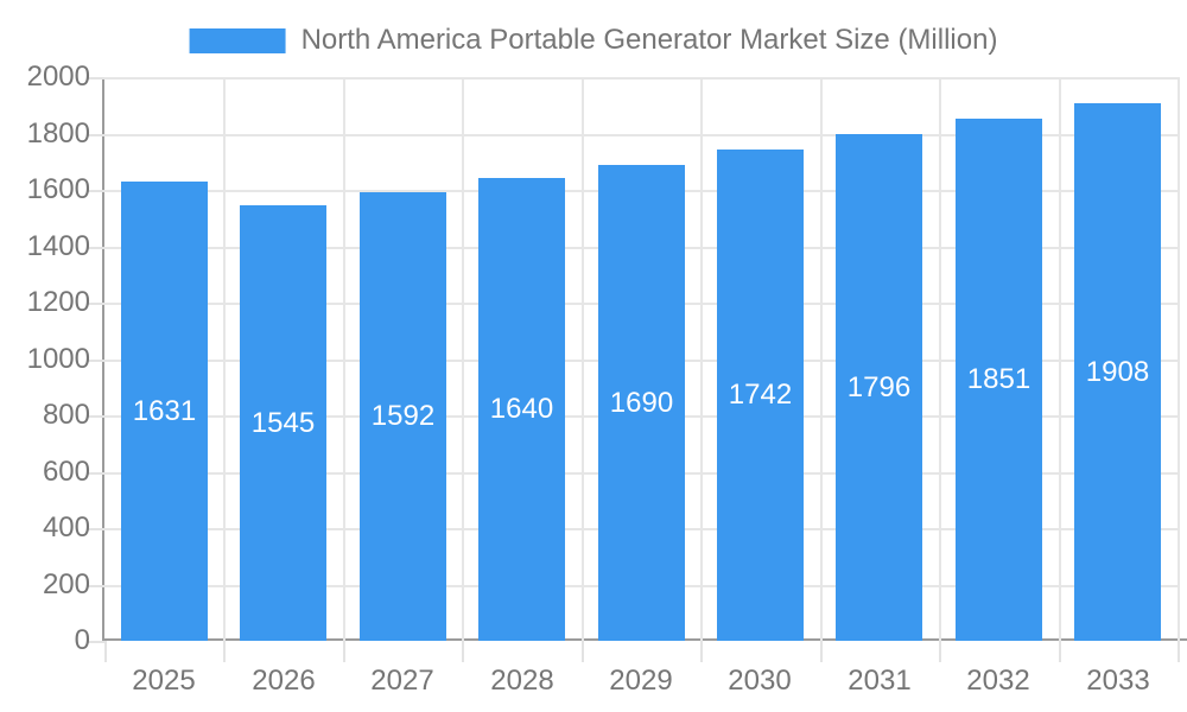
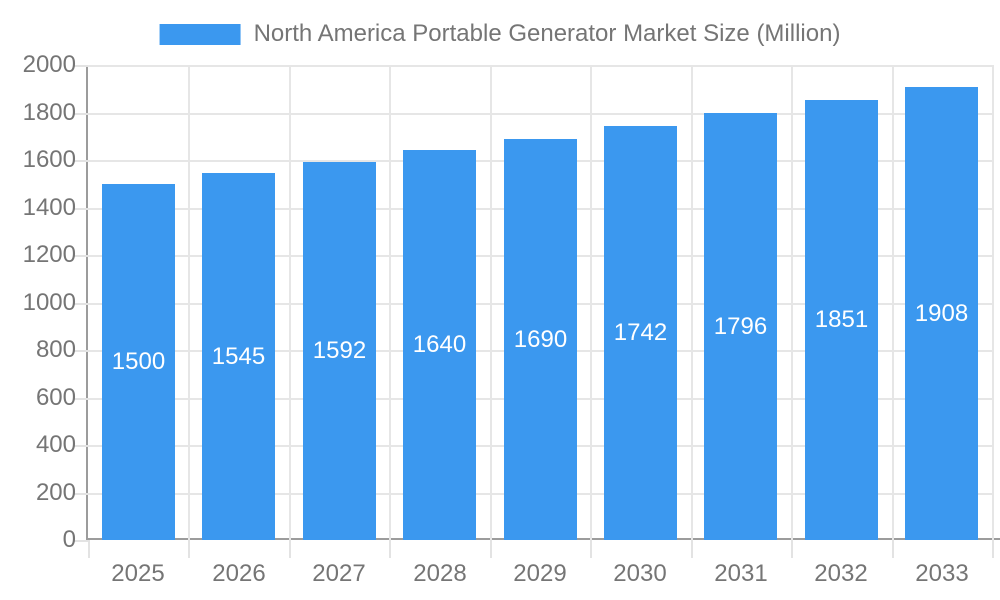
2025: 1631 -> 1500
